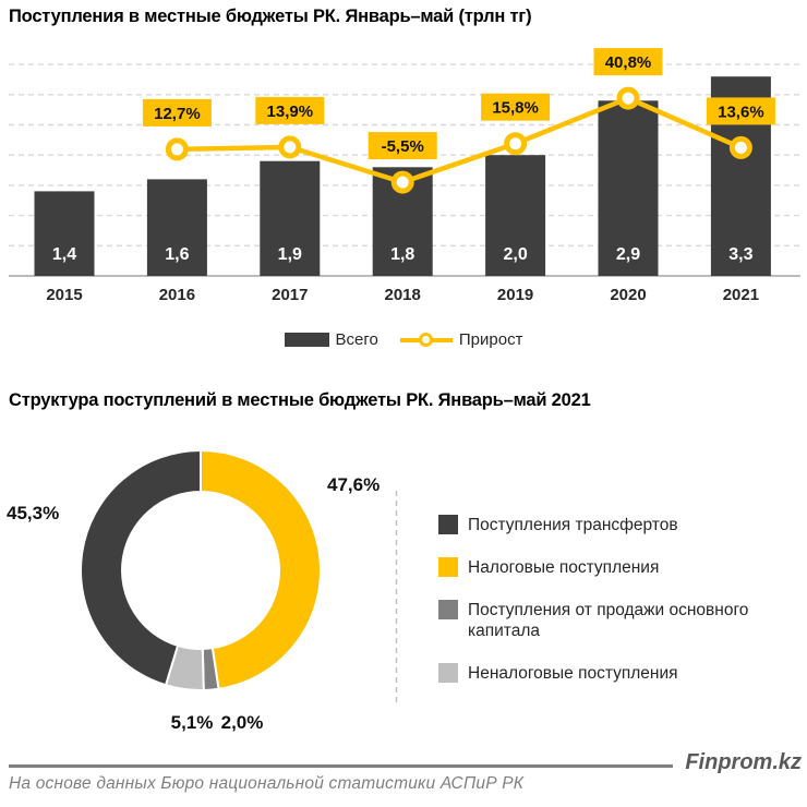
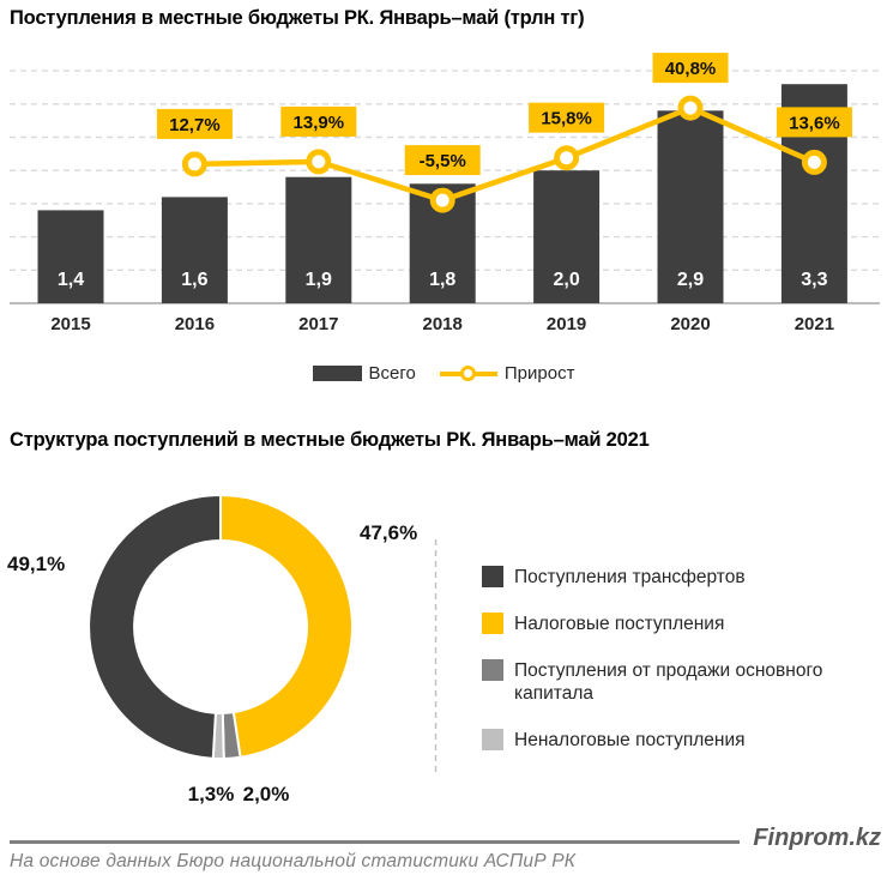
Структура поступлений в местные бюджеты РК. Январь–май 2021/Неналоговые поступления: 5,1% -> 1,3%
Структура поступлений в местные бюджеты РК. Январь–май 2021/Поступления трансфертов: 45,3% -> 49,1%
